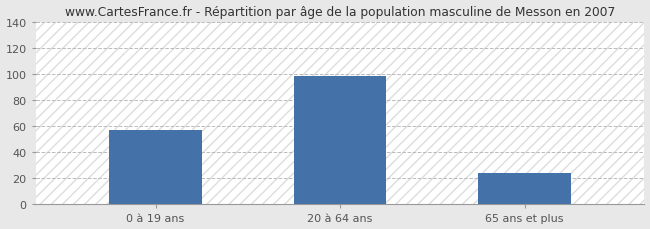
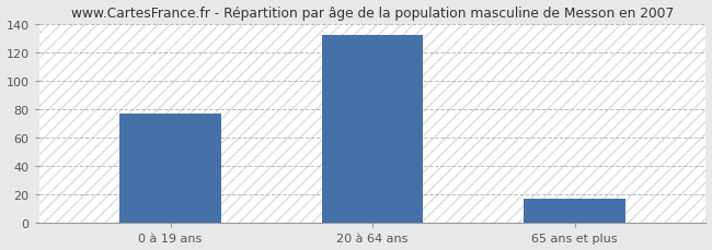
0 à 19 ans: 57 -> 77
20 à 64 ans: 98 -> 132
65 ans et plus: 24 -> 17
